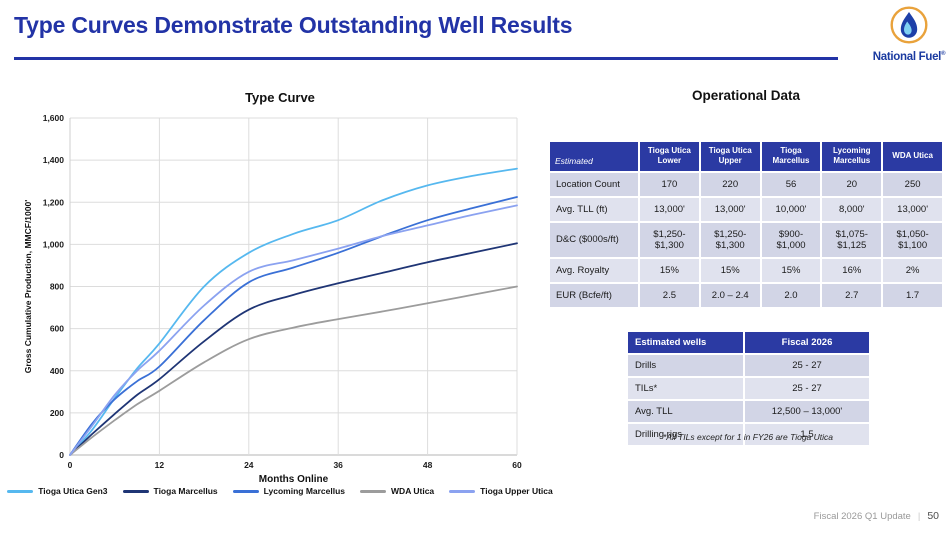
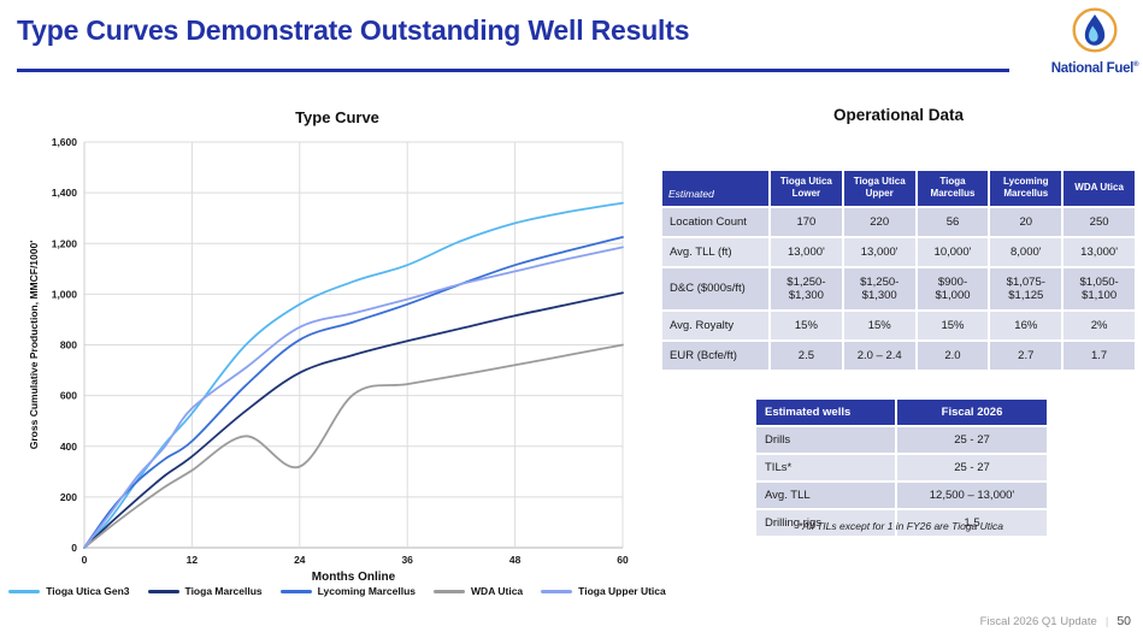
Tioga Upper Utica/12: 500 -> 550
WDA Utica/24: 550 -> 320
